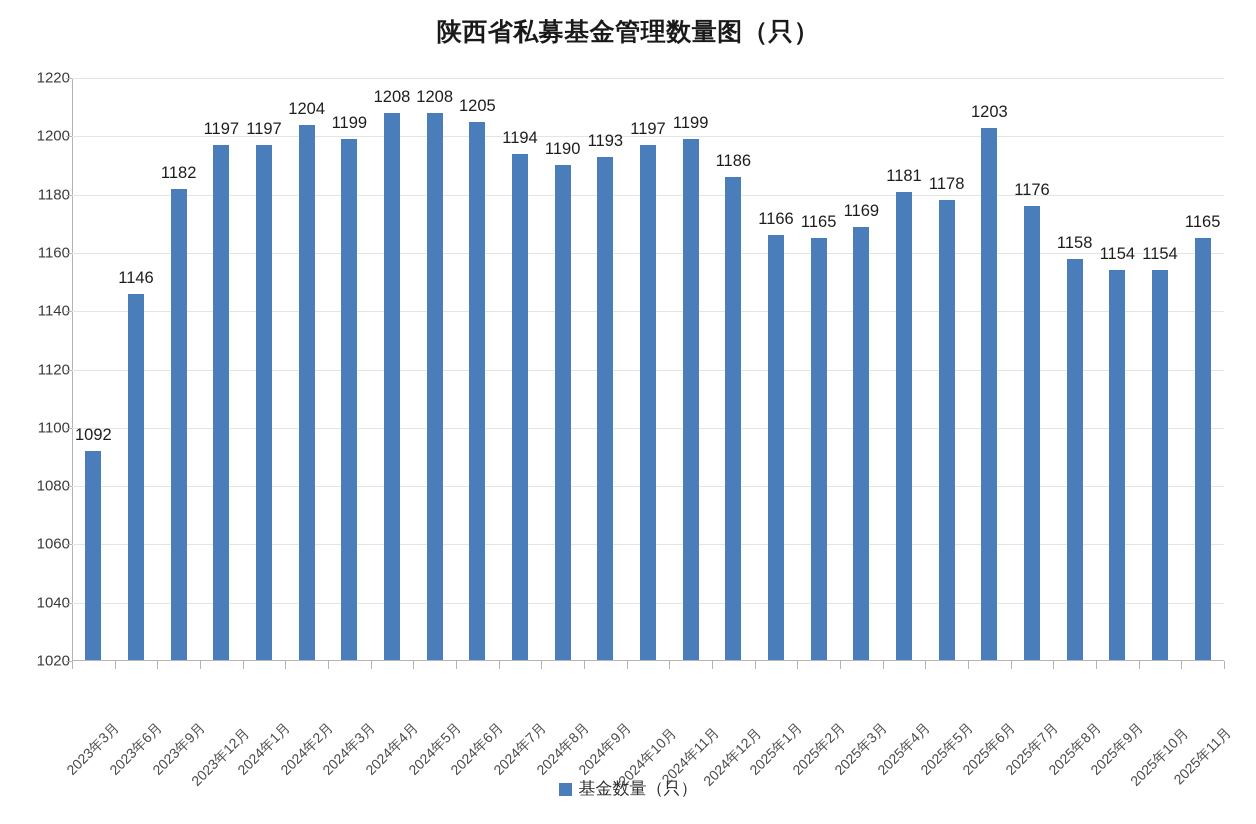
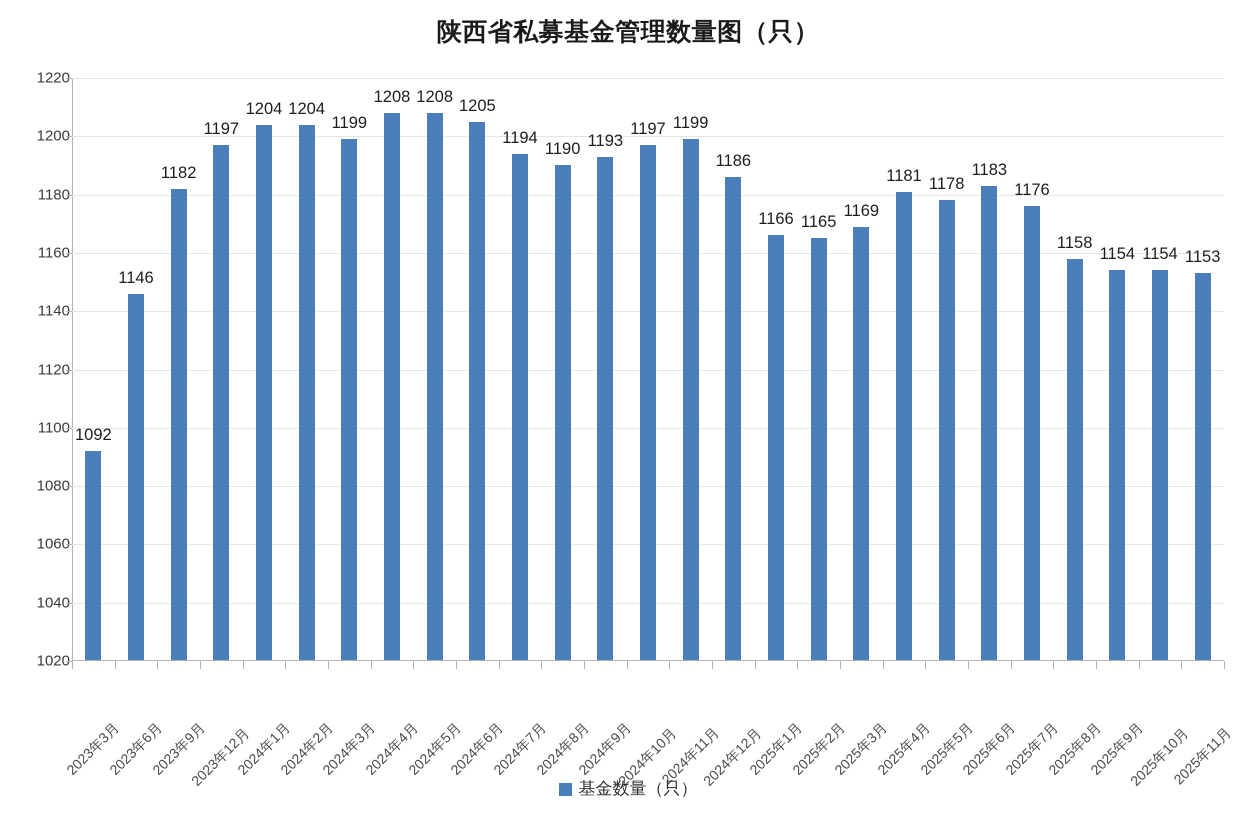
2024年1月: 1197 -> 1204
2025年6月: 1203 -> 1183
2025年11月: 1165 -> 1153
